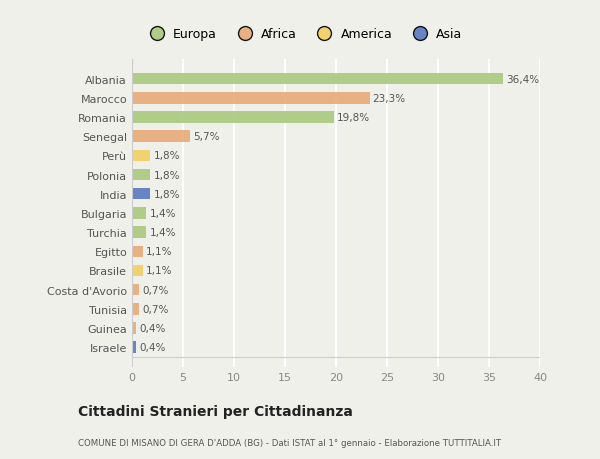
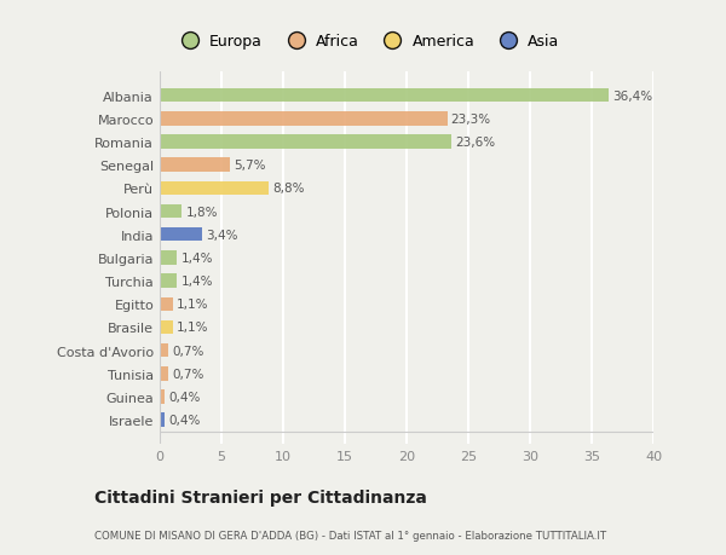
Romania: 19,8% -> 23,6%
Perù: 1,8% -> 8,8%
India: 1,8% -> 3,4%
